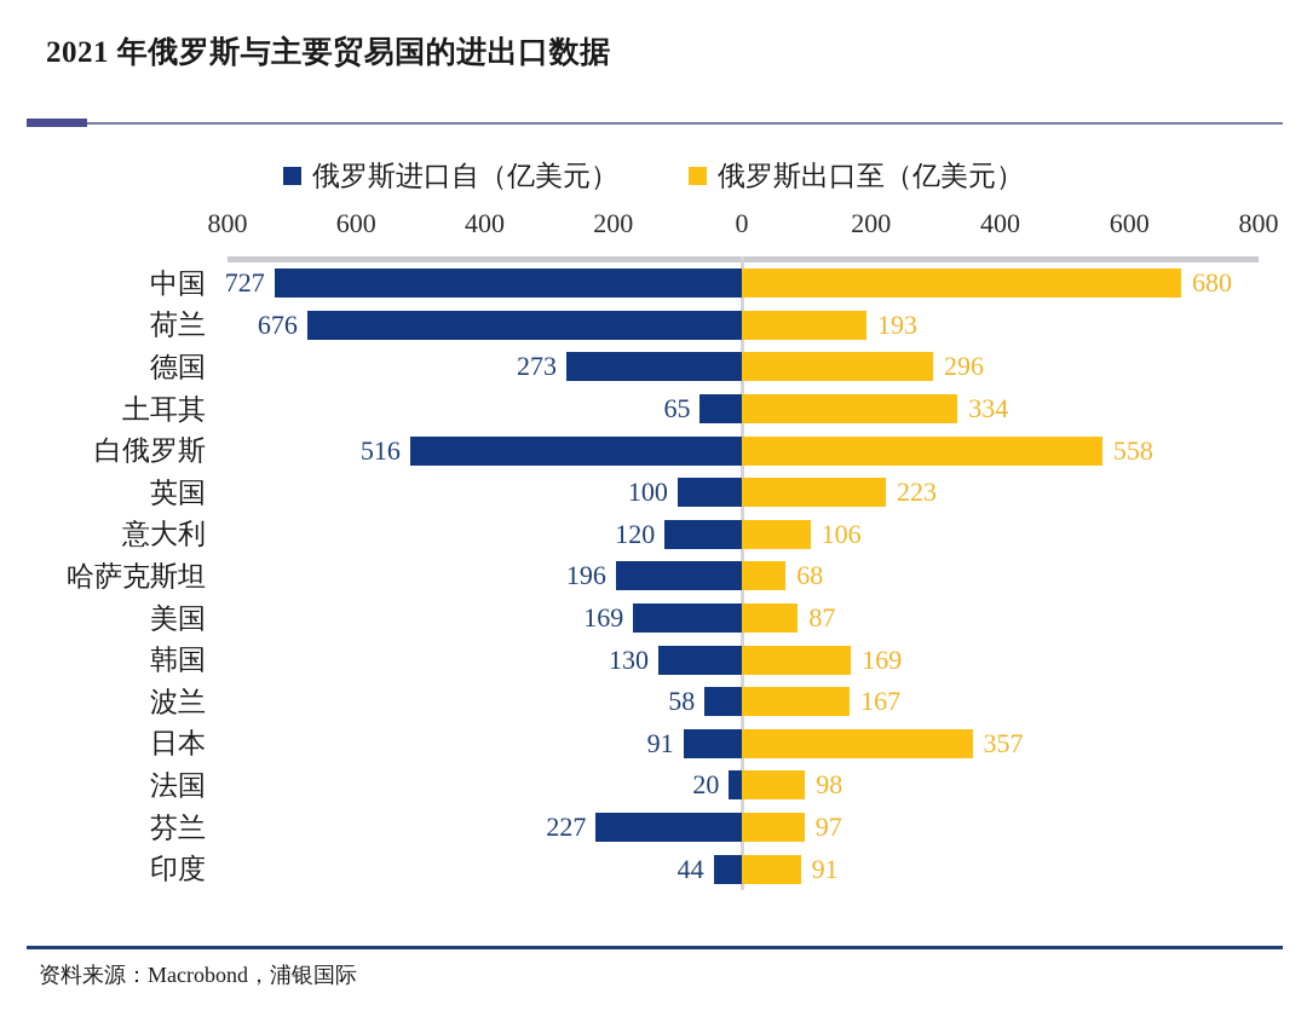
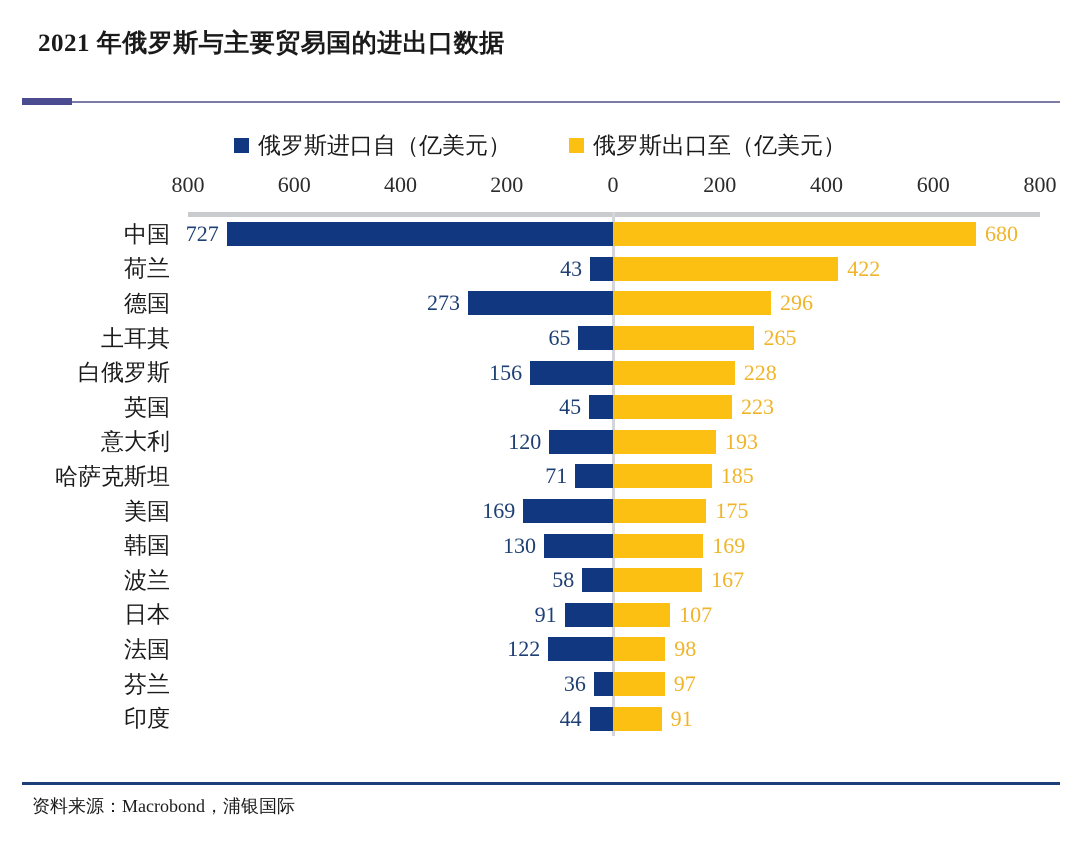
俄罗斯进口自（亿美元）/荷兰: 676 -> 43
俄罗斯出口至（亿美元）/荷兰: 193 -> 422
俄罗斯出口至（亿美元）/土耳其: 334 -> 265
俄罗斯进口自（亿美元）/白俄罗斯: 516 -> 156
俄罗斯出口至（亿美元）/白俄罗斯: 558 -> 228
俄罗斯进口自（亿美元）/英国: 100 -> 45
俄罗斯出口至（亿美元）/意大利: 106 -> 193
俄罗斯进口自（亿美元）/哈萨克斯坦: 196 -> 71
俄罗斯出口至（亿美元）/哈萨克斯坦: 68 -> 185
俄罗斯出口至（亿美元）/美国: 87 -> 175
俄罗斯出口至（亿美元）/日本: 357 -> 107
俄罗斯进口自（亿美元）/法国: 20 -> 122
俄罗斯进口自（亿美元）/芬兰: 227 -> 36
